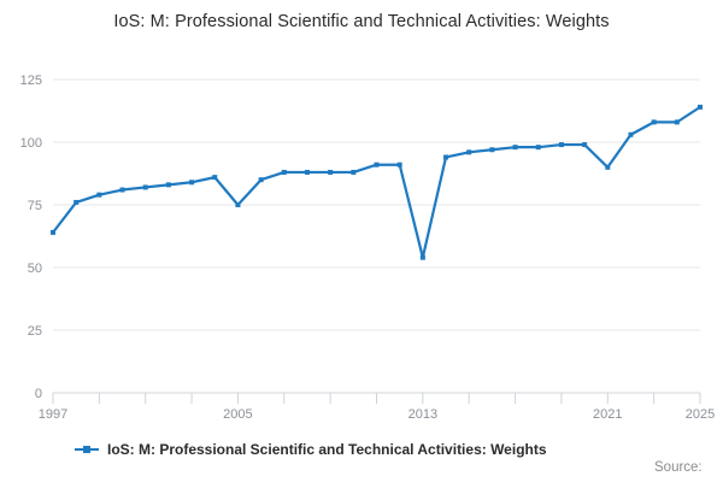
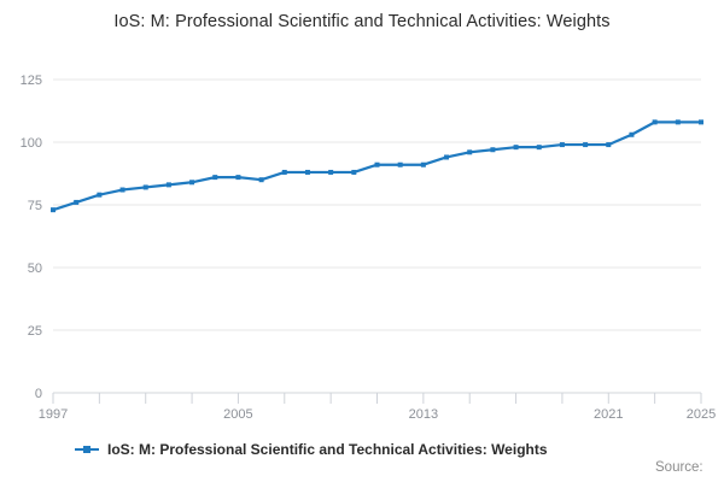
1997: 64 -> 73
2005: 75 -> 86
2013: 54 -> 91
2021: 90 -> 99
2025: 114 -> 108
